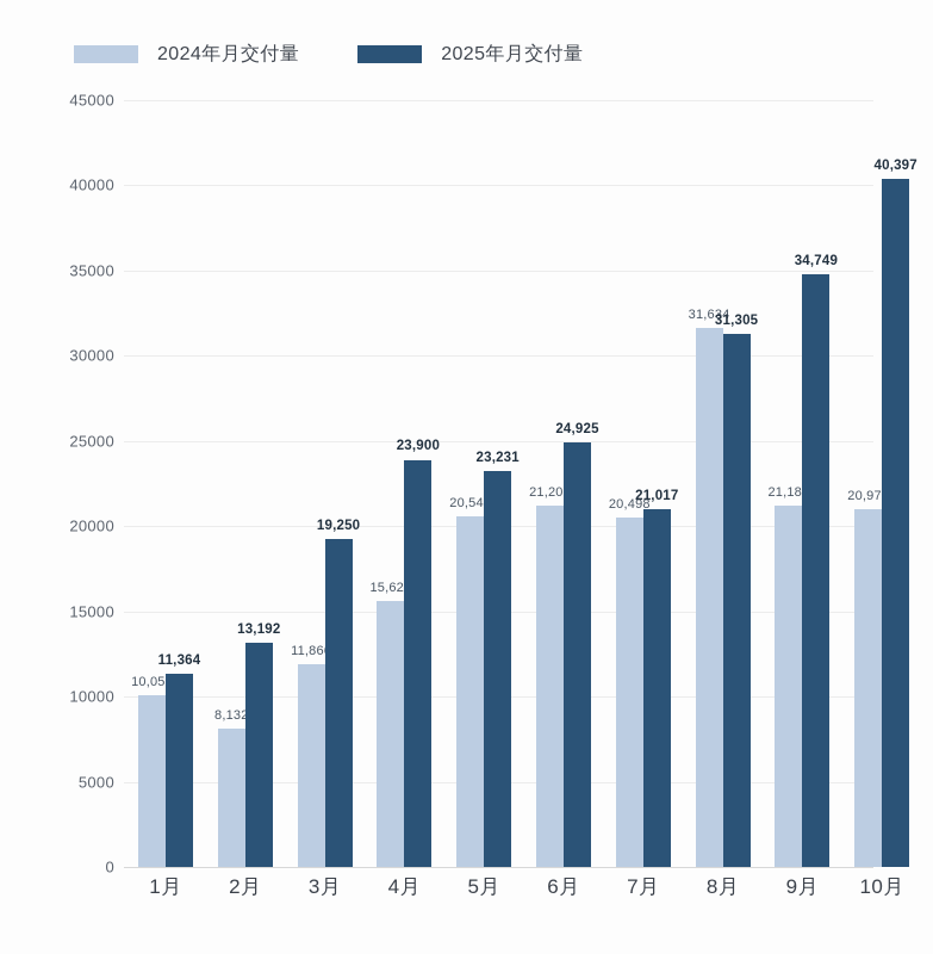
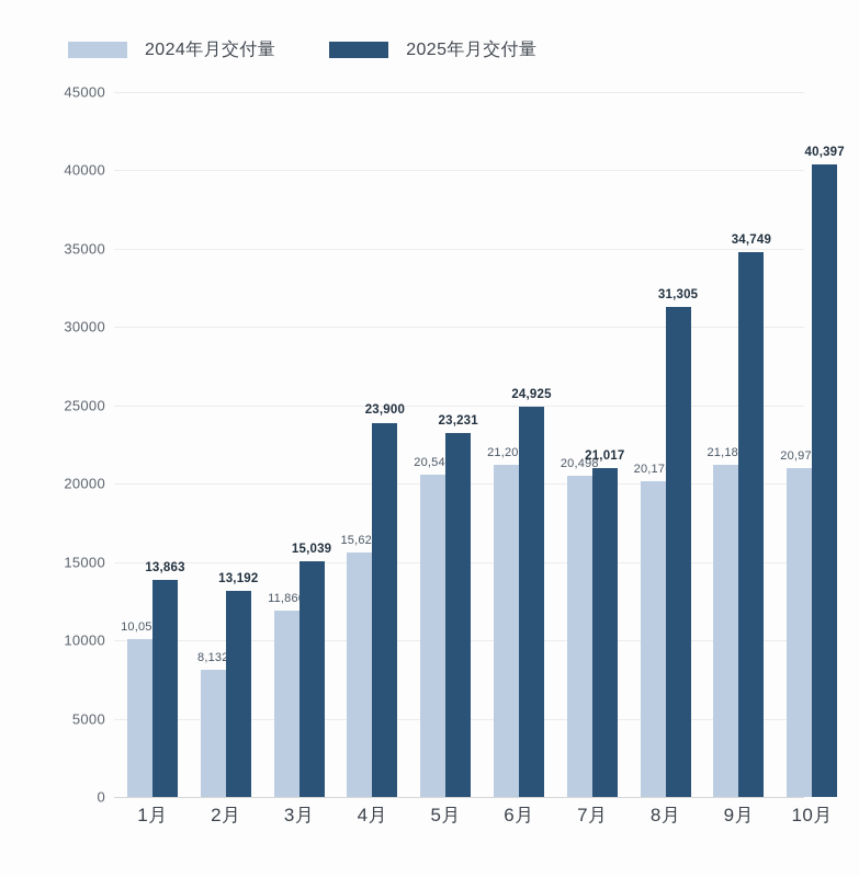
2025年月交付量/1月: 11,364 -> 13,863
2025年月交付量/3月: 19,250 -> 15,039
2024年月交付量/8月: 31,634 -> 20,176
